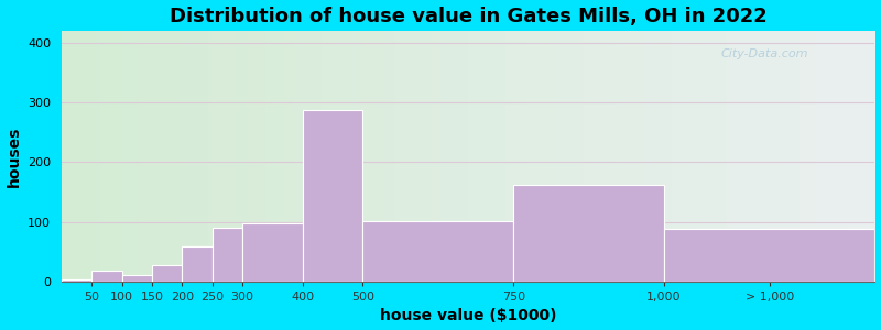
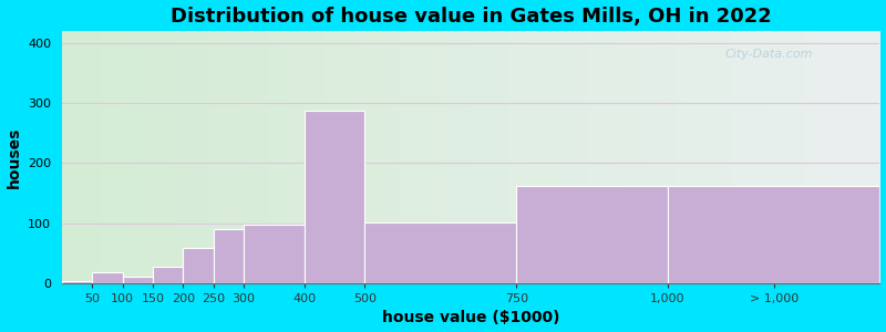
> 1,000: 88 -> 162
